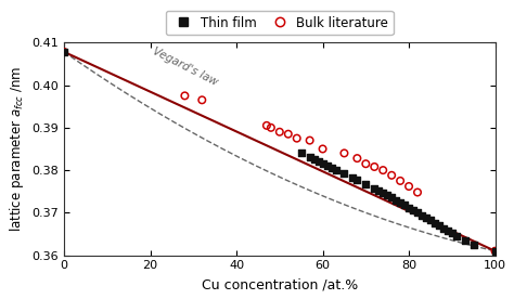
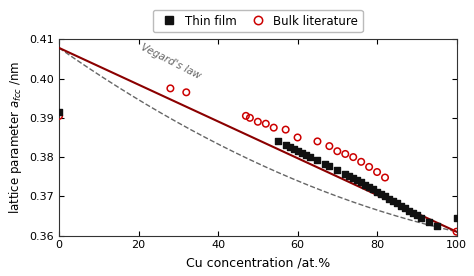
Bulk literature/0: 0.4078 -> 0.3905
Thin film/0: 0.4078 -> 0.3915
Thin film/100: 0.3610 -> 0.3645
